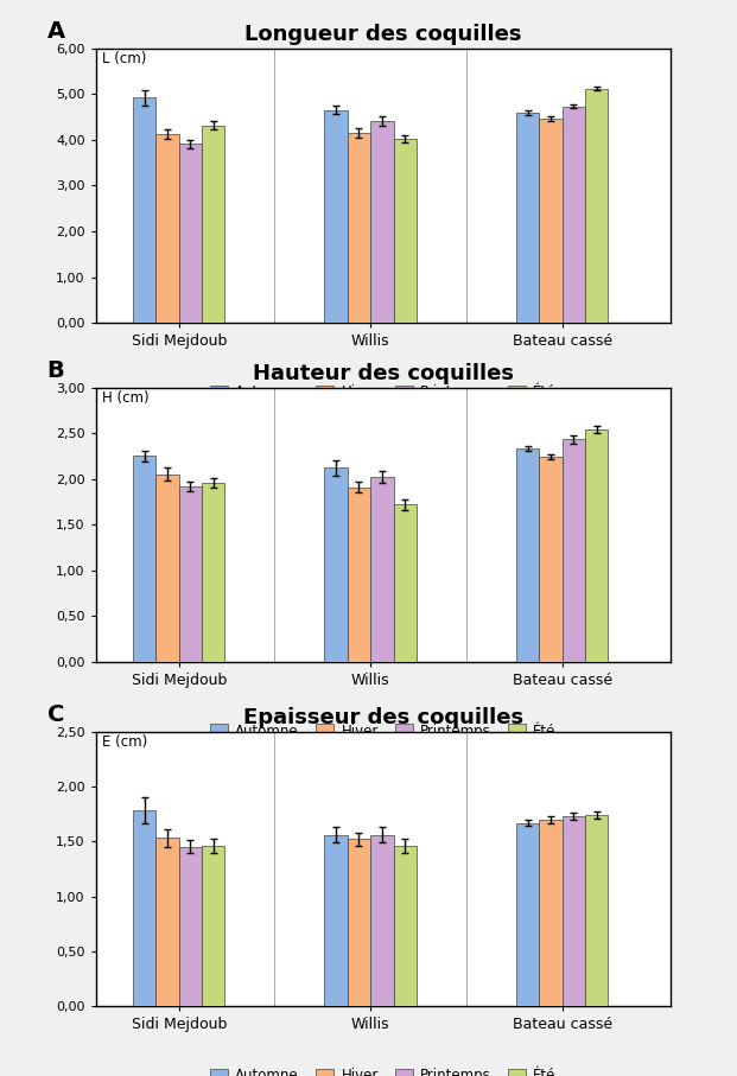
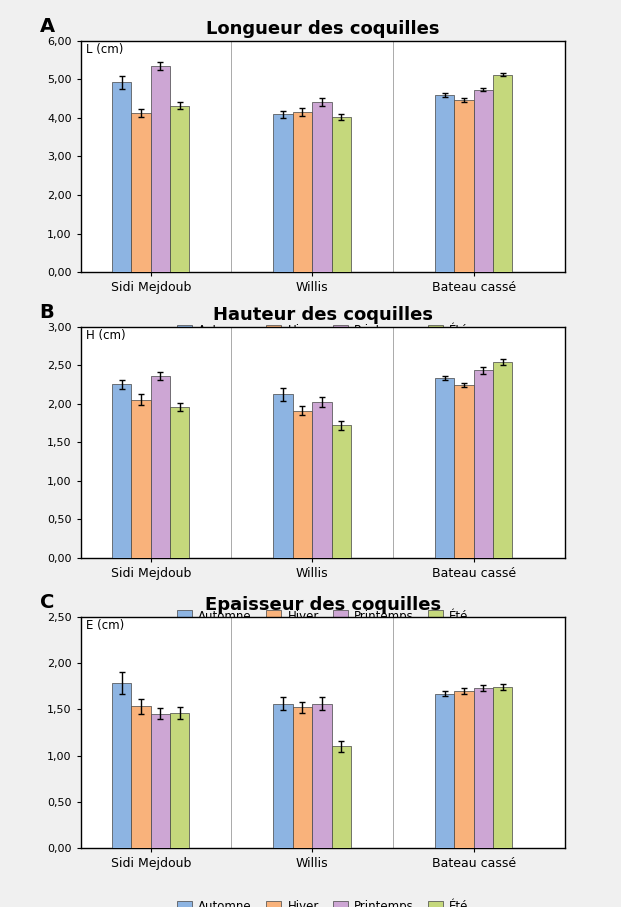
Longueur des coquilles/Printemps/Sidi Mejdoub: 3,91 -> 5,35
Longueur des coquilles/Automne/Willis: 4,65 -> 4,10
Hauteur des coquilles/Printemps/Sidi Mejdoub: 1,92 -> 2,36
Epaisseur des coquilles/Été/Willis: 1,46 -> 1,10
